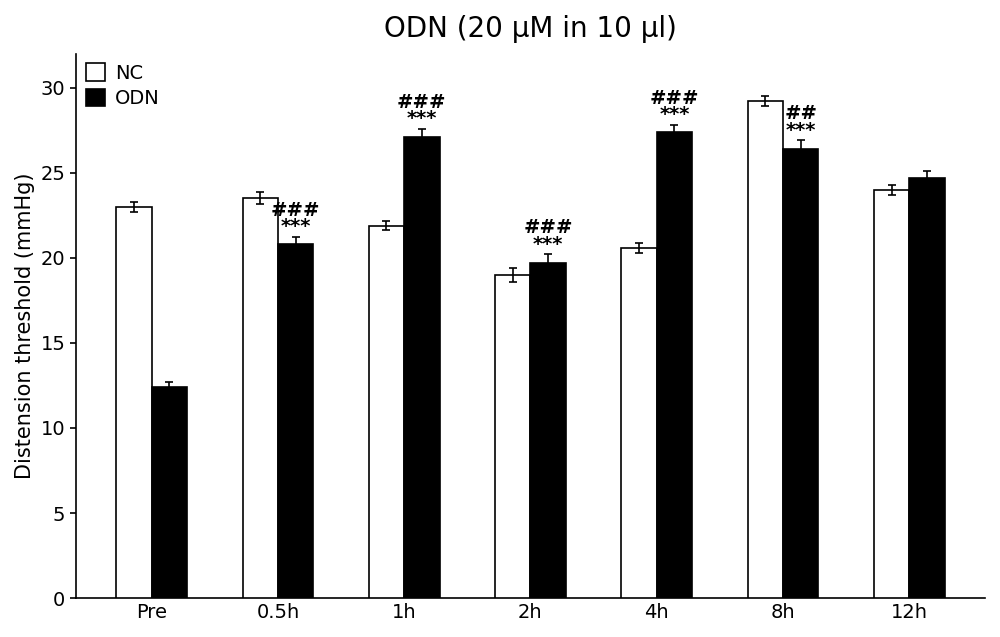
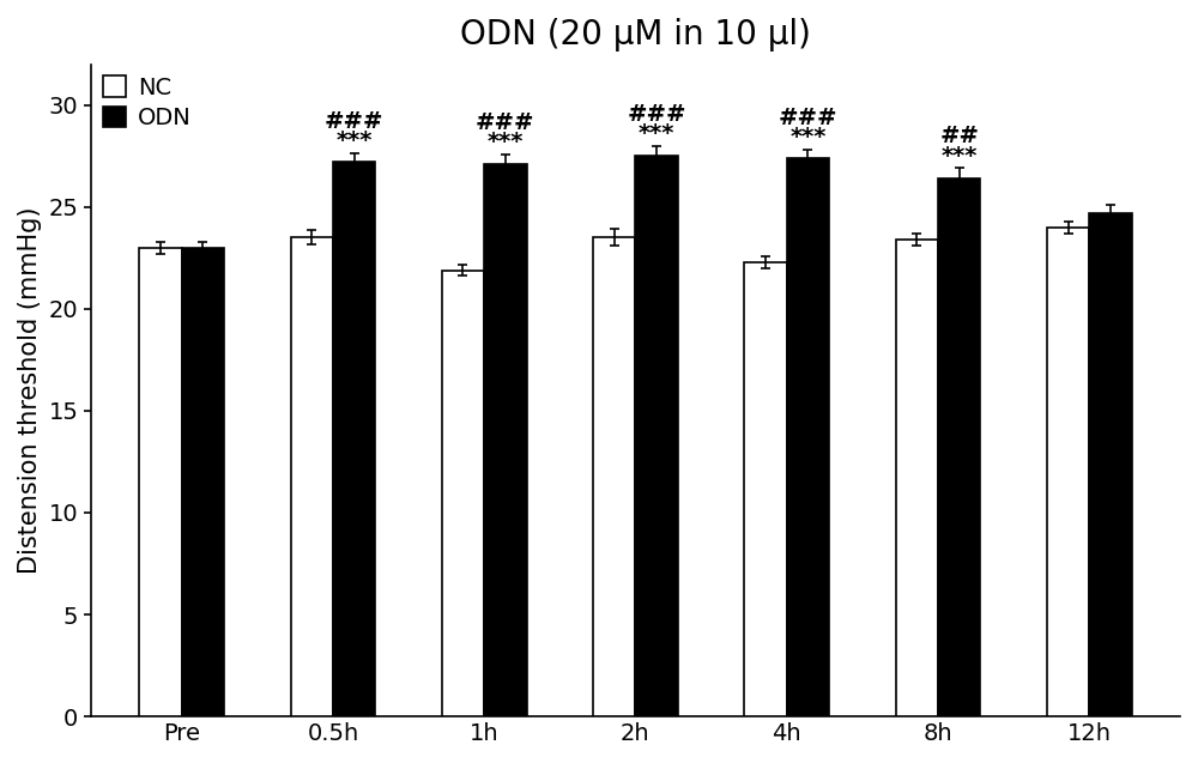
ODN/Pre: 12.4 -> 23.0
ODN/0.5h: 20.8 -> 27.2
NC/2h: 19.0 -> 23.5
ODN/2h: 19.7 -> 27.5
NC/4h: 20.6 -> 22.3
NC/8h: 29.2 -> 23.4
